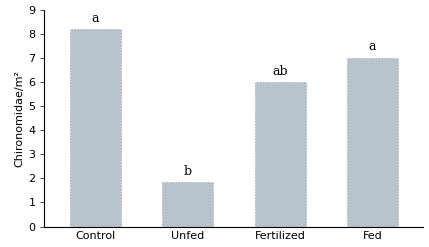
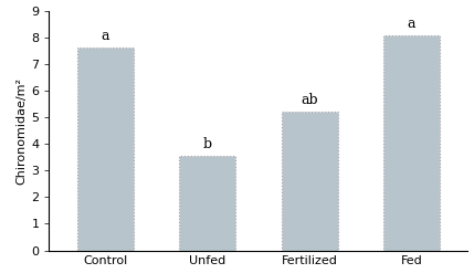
Control: 8.20 -> 7.60
Unfed: 1.85 -> 3.55
Fertilized: 6.00 -> 5.20
Fed: 7.00 -> 8.05
